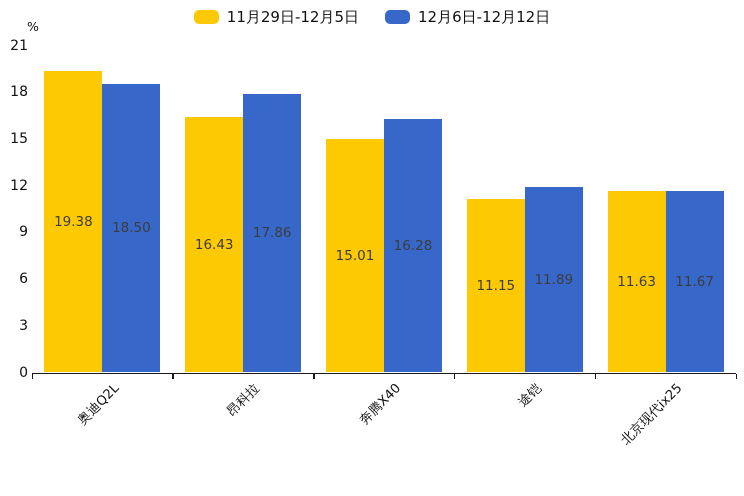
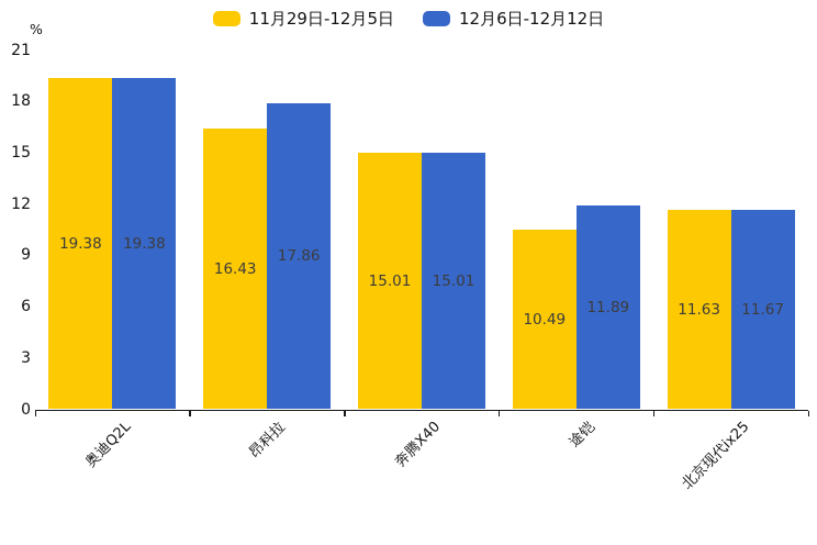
12月6日-12月12日/奥迪Q2L: 18.50 -> 19.38
12月6日-12月12日/奔腾X40: 16.28 -> 15.01
11月29日-12月5日/途铠: 11.15 -> 10.49
